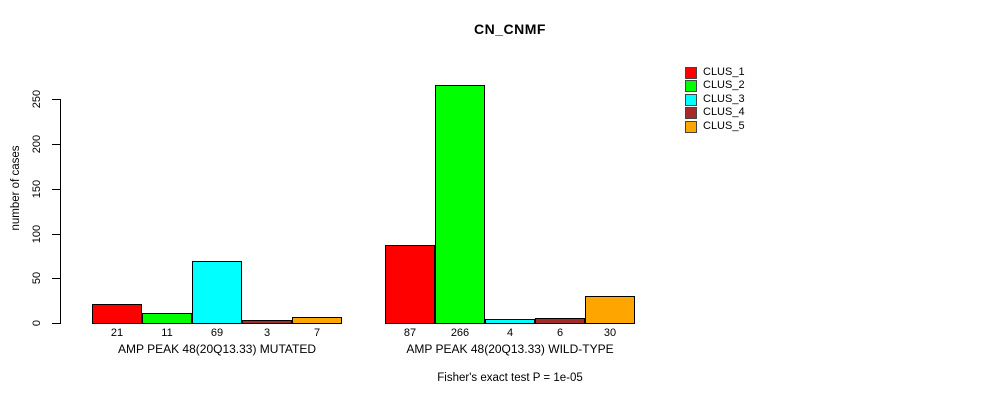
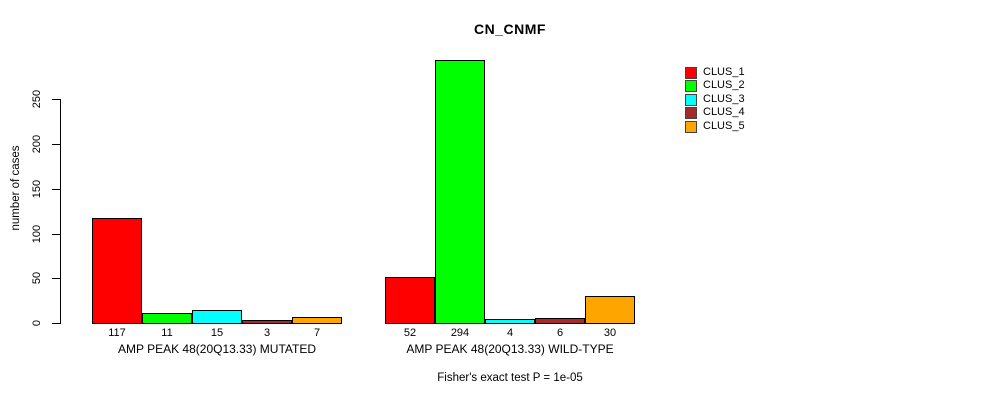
CLUS_1/AMP PEAK 48(20Q13.33) MUTATED: 21 -> 117
CLUS_3/AMP PEAK 48(20Q13.33) MUTATED: 69 -> 15
CLUS_1/AMP PEAK 48(20Q13.33) WILD-TYPE: 87 -> 52
CLUS_2/AMP PEAK 48(20Q13.33) WILD-TYPE: 266 -> 294
